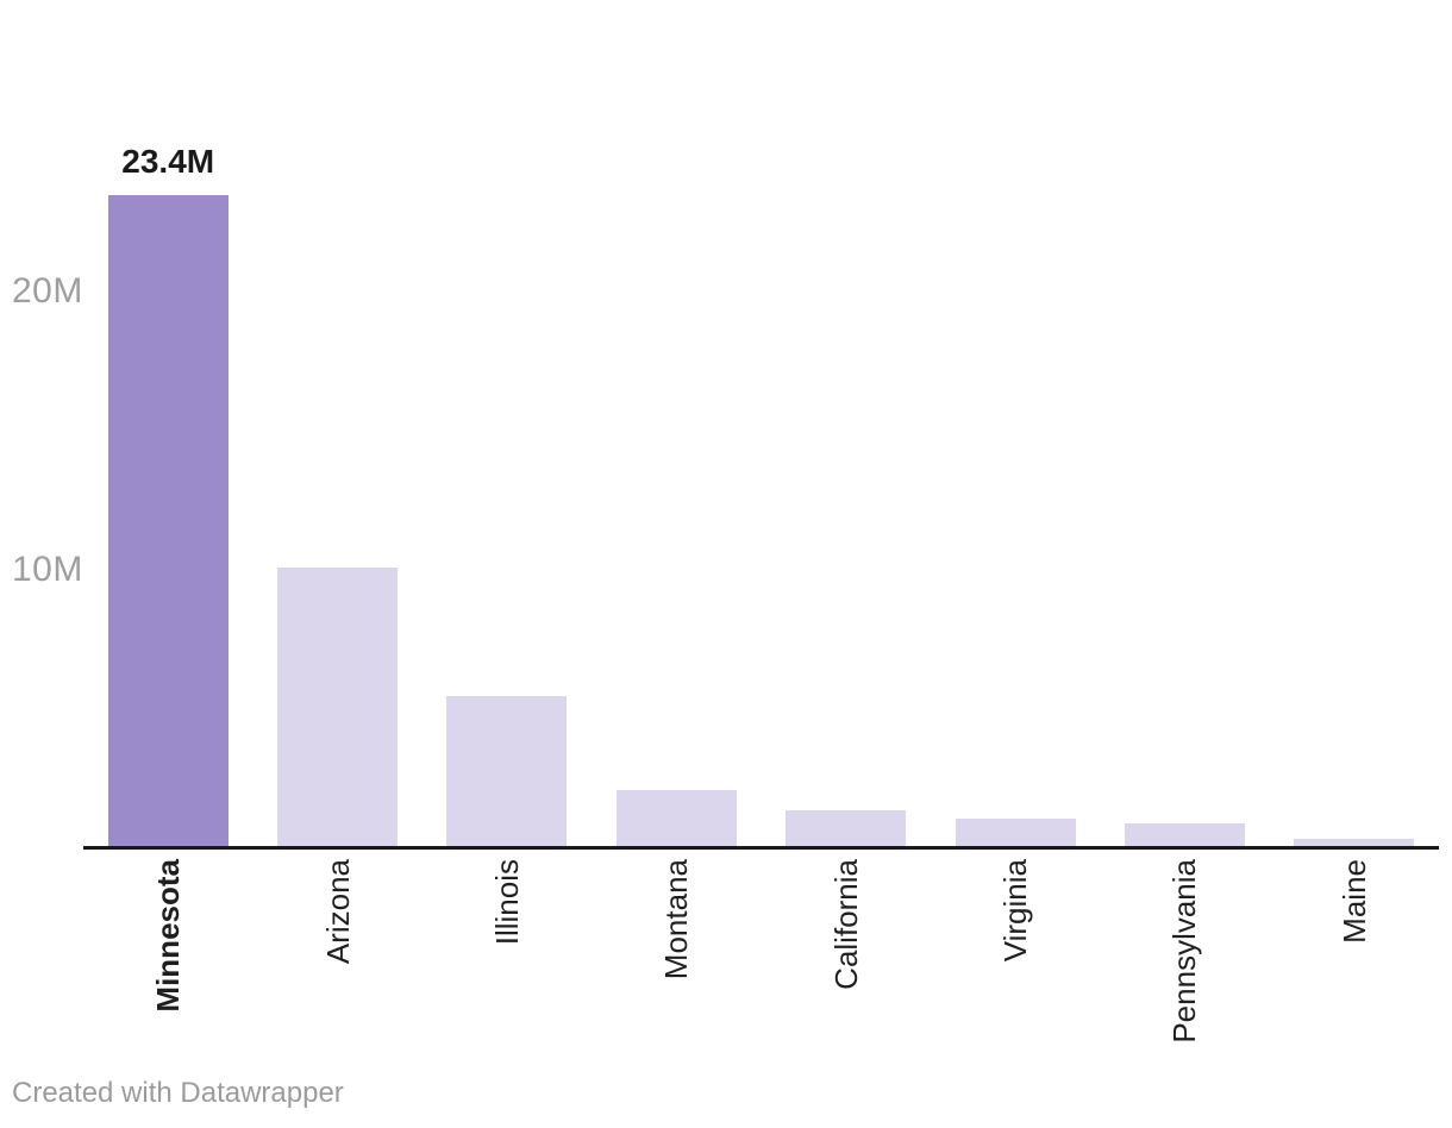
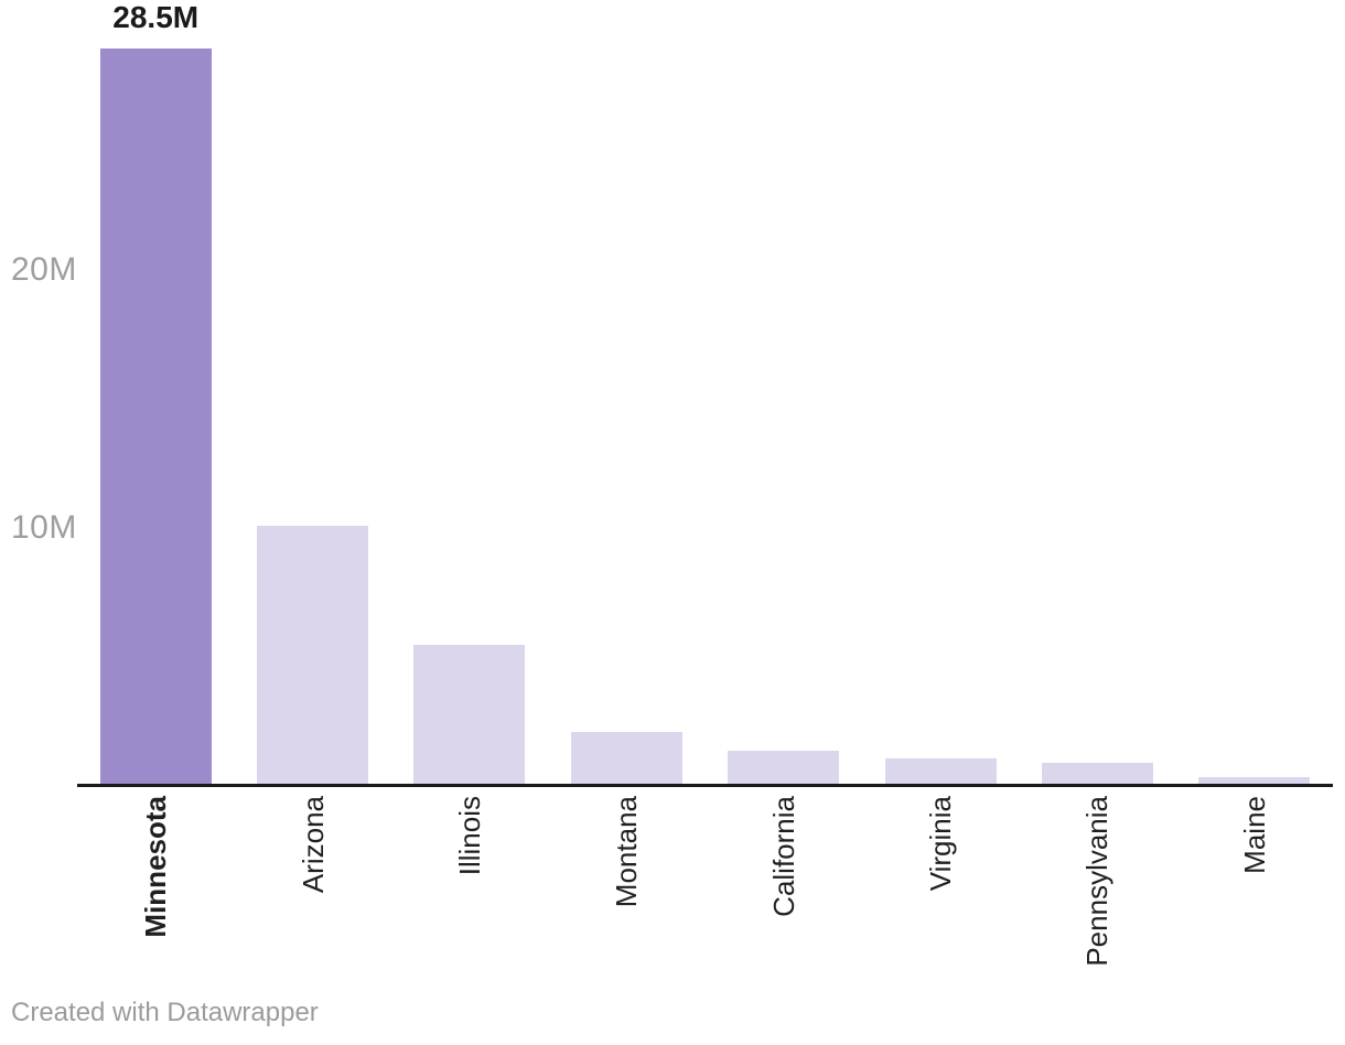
Minnesota: 23.4M -> 28.5M
